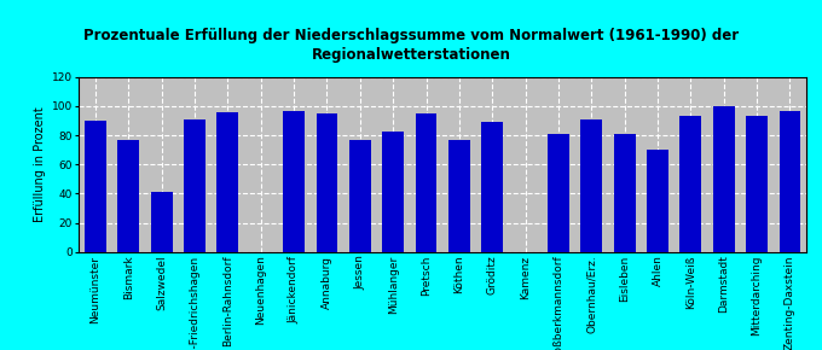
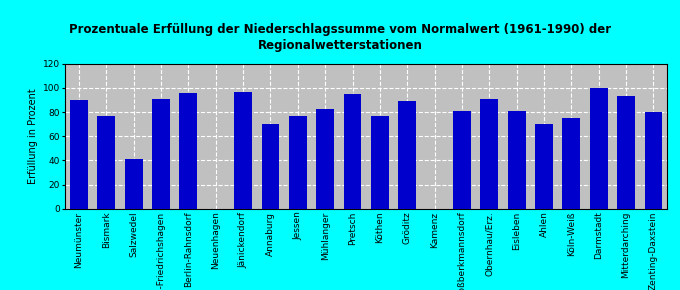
Annaburg: 95 -> 70
Köln-Weiß: 93 -> 75
Zenting-Daxstein: 97 -> 80
